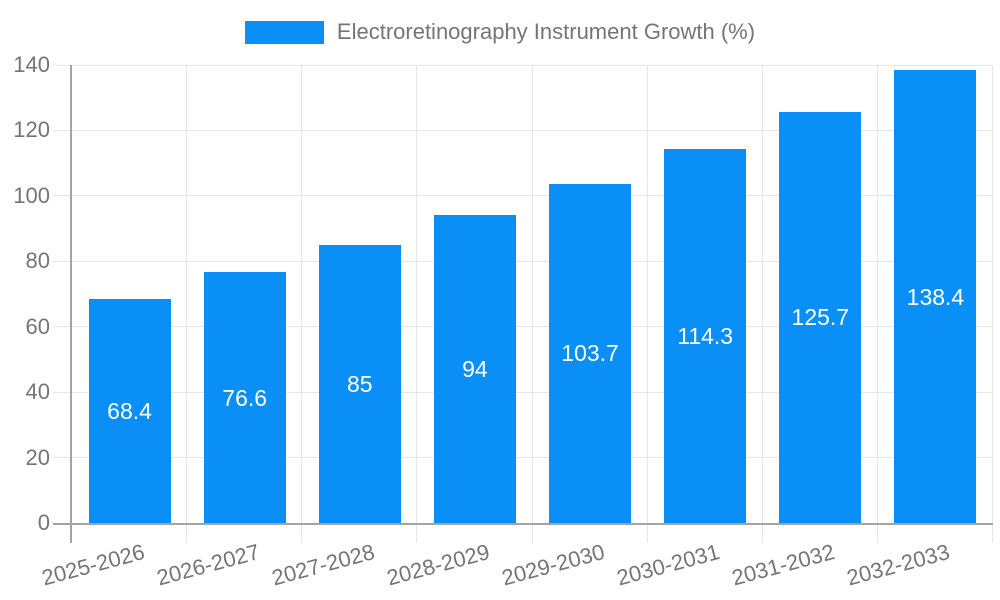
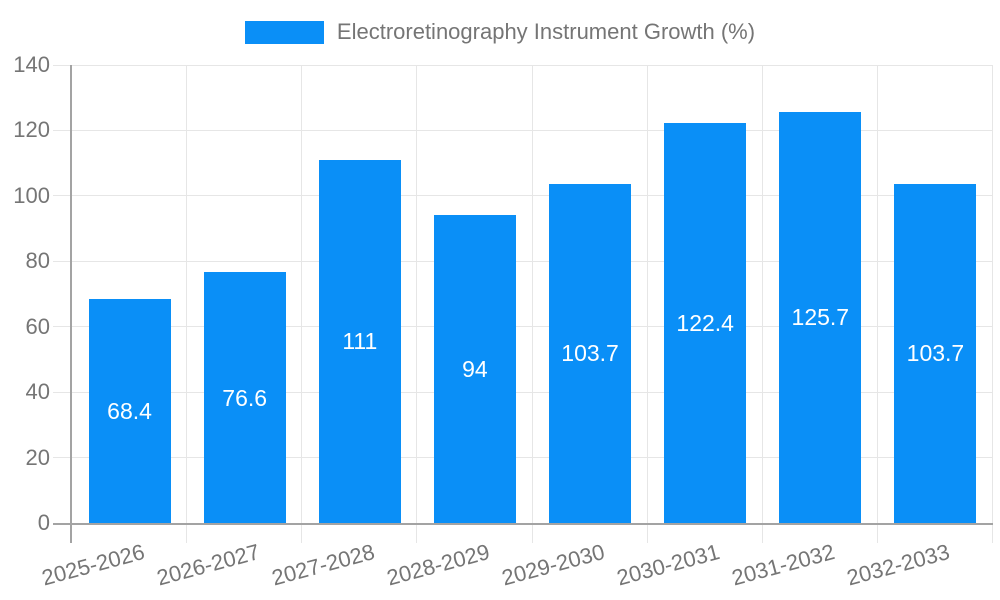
2027-2028: 85 -> 111
2030-2031: 114.3 -> 122.4
2032-2033: 138.4 -> 103.7
